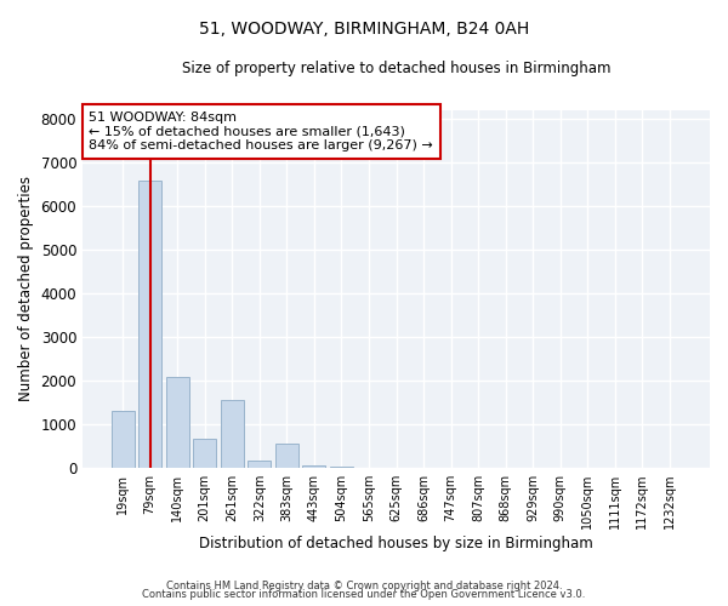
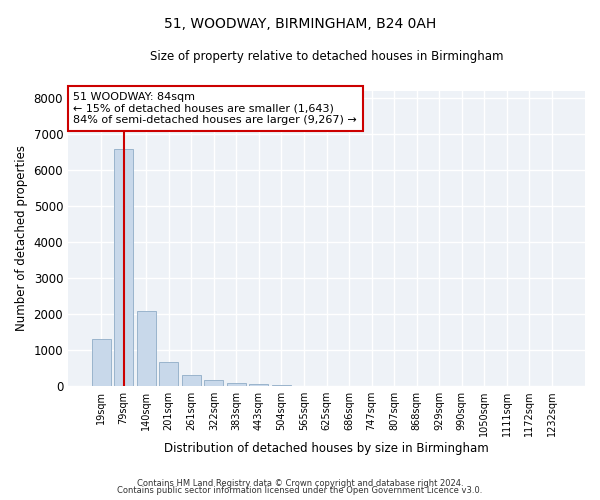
261sqm: 1550 -> 300
383sqm: 550 -> 90
